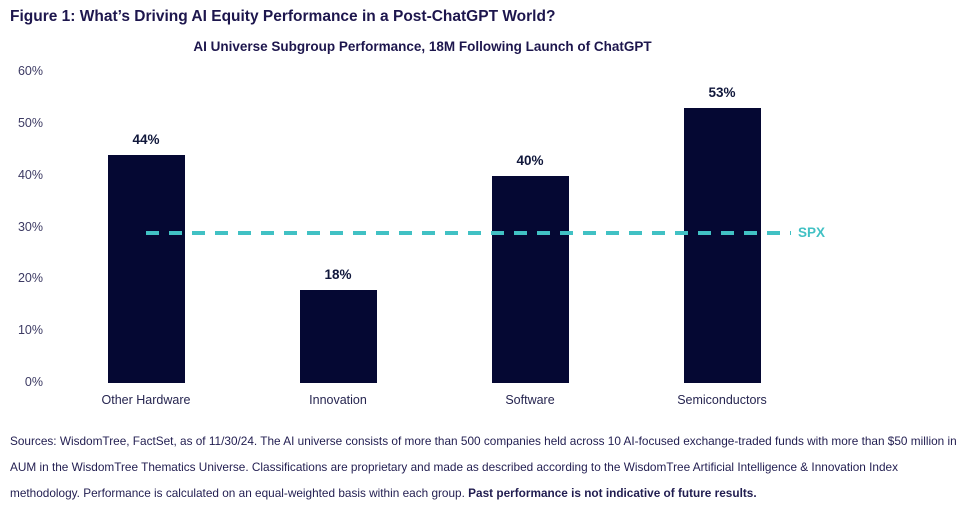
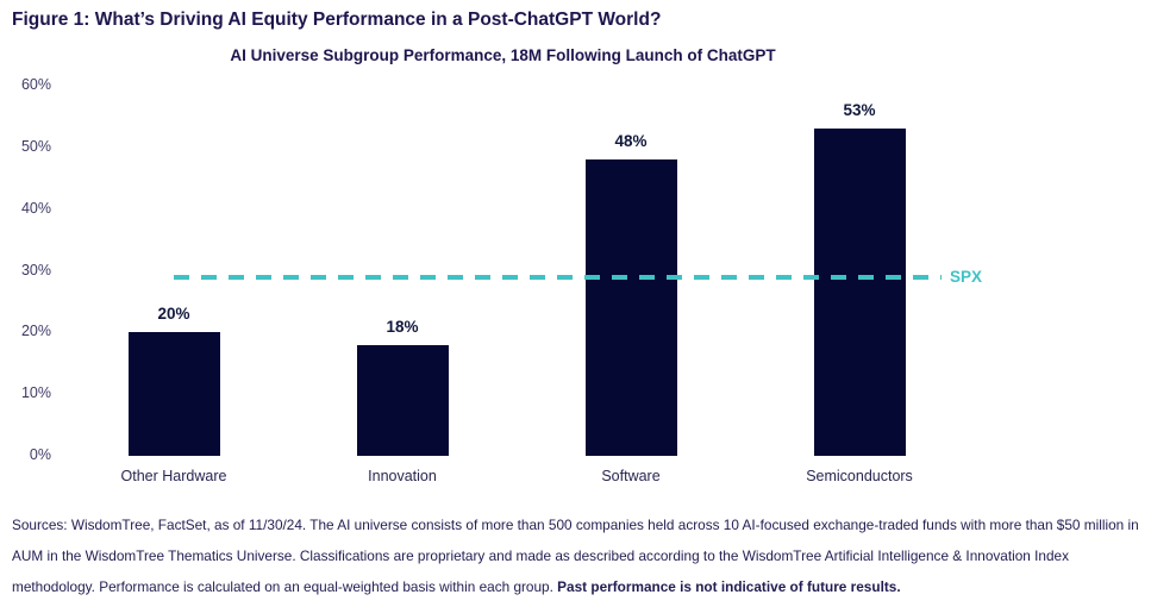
Other Hardware: 44% -> 20%
Software: 40% -> 48%
